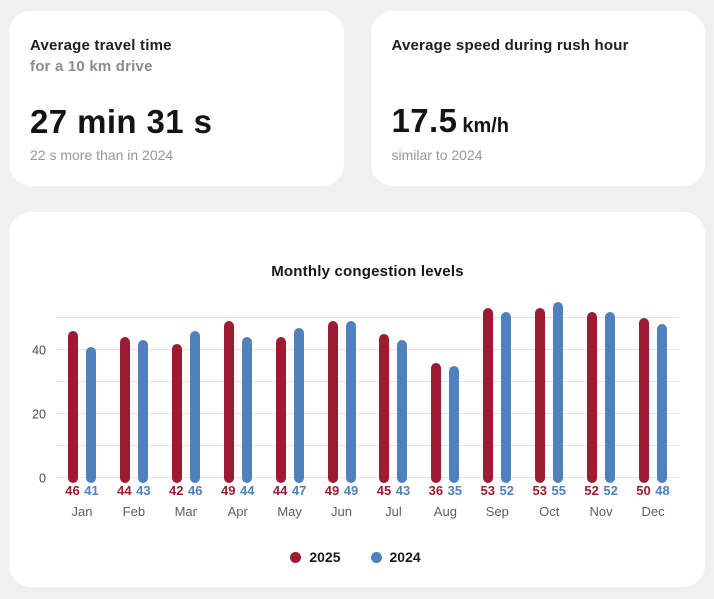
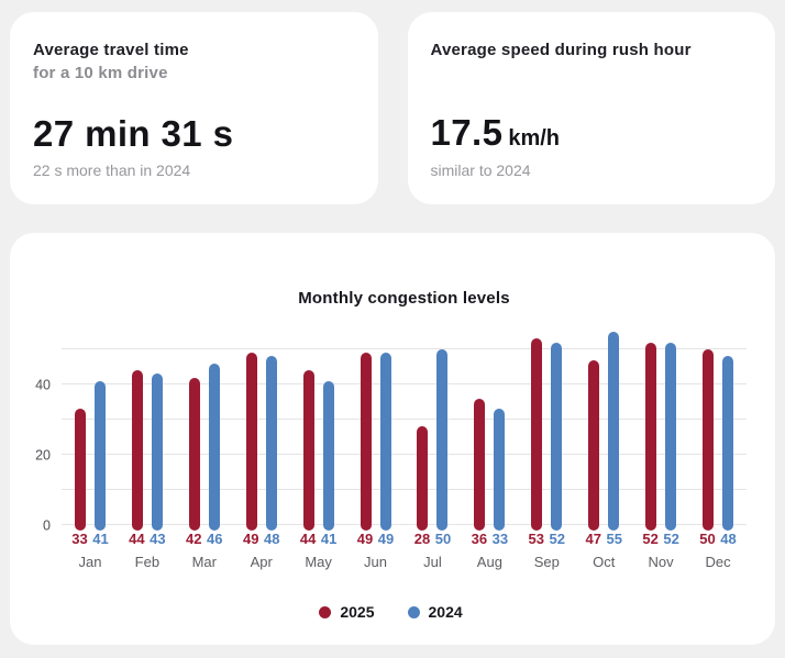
2025/Jan: 46 -> 33
2024/Apr: 44 -> 48
2024/May: 47 -> 41
2025/Jul: 45 -> 28
2024/Jul: 43 -> 50
2024/Aug: 35 -> 33
2025/Oct: 53 -> 47
